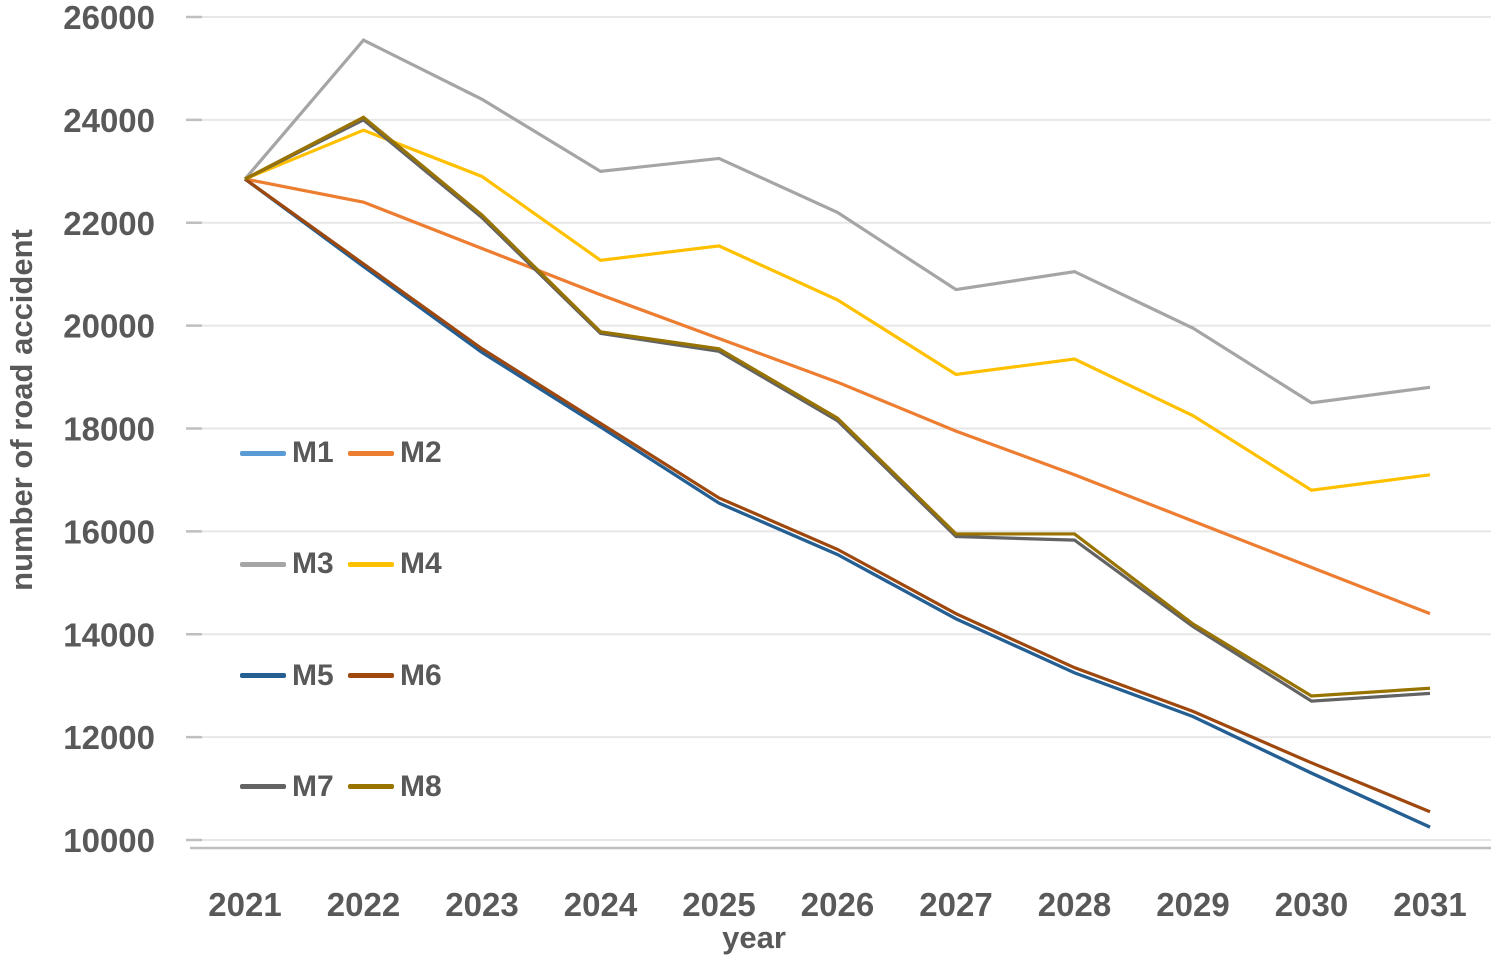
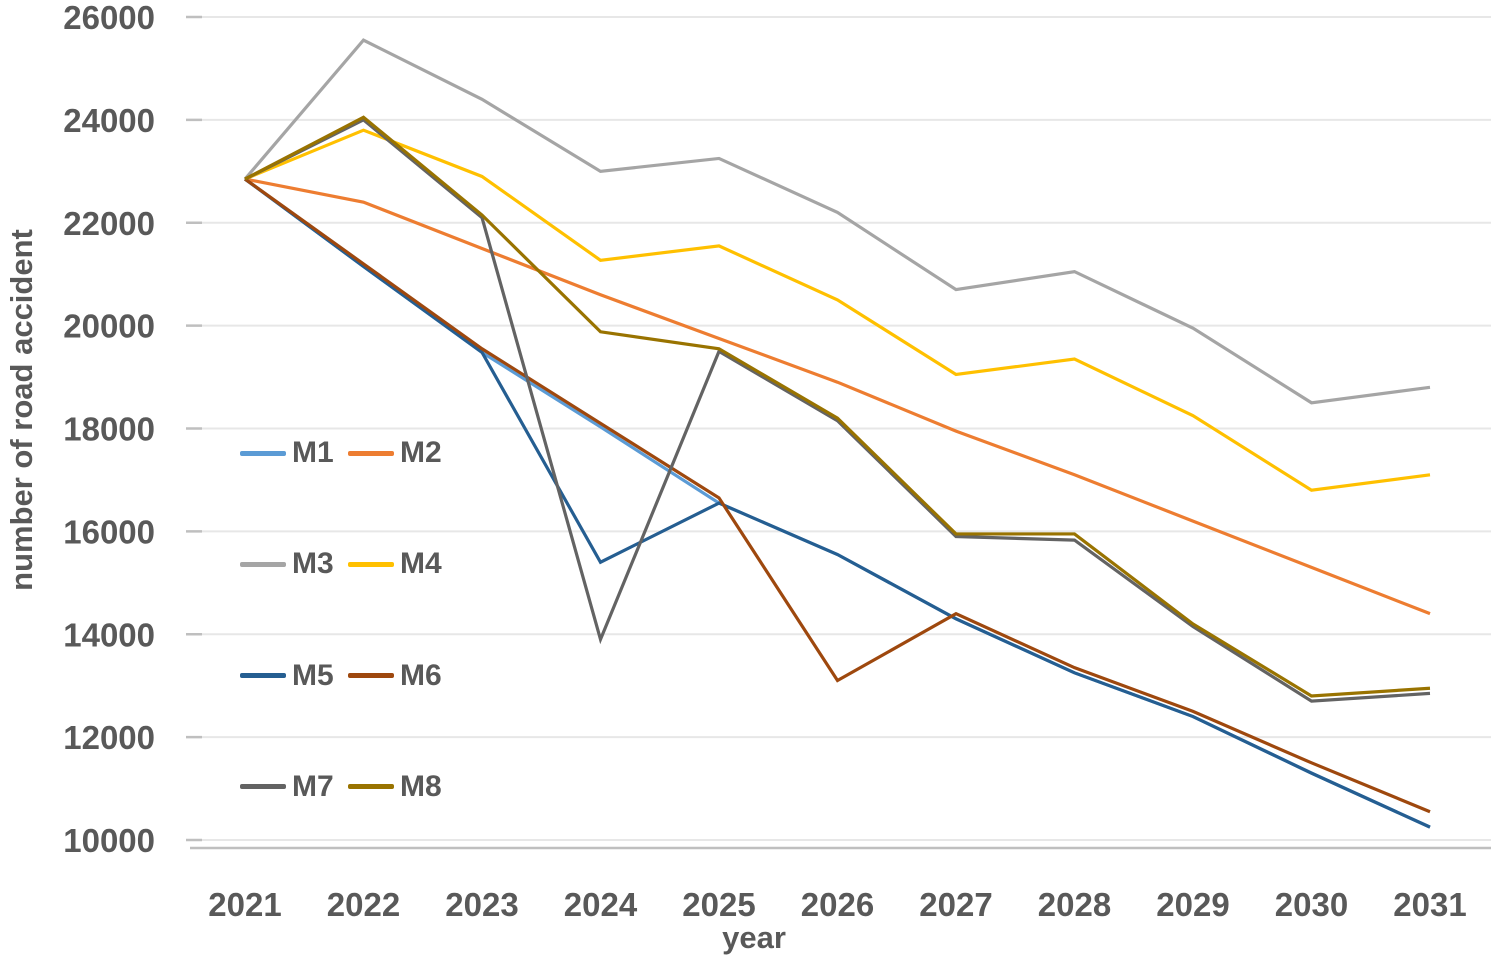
M5/2024: 18000 -> 15400
M7/2024: 19800 -> 13900
M6/2026: 15600 -> 13100
